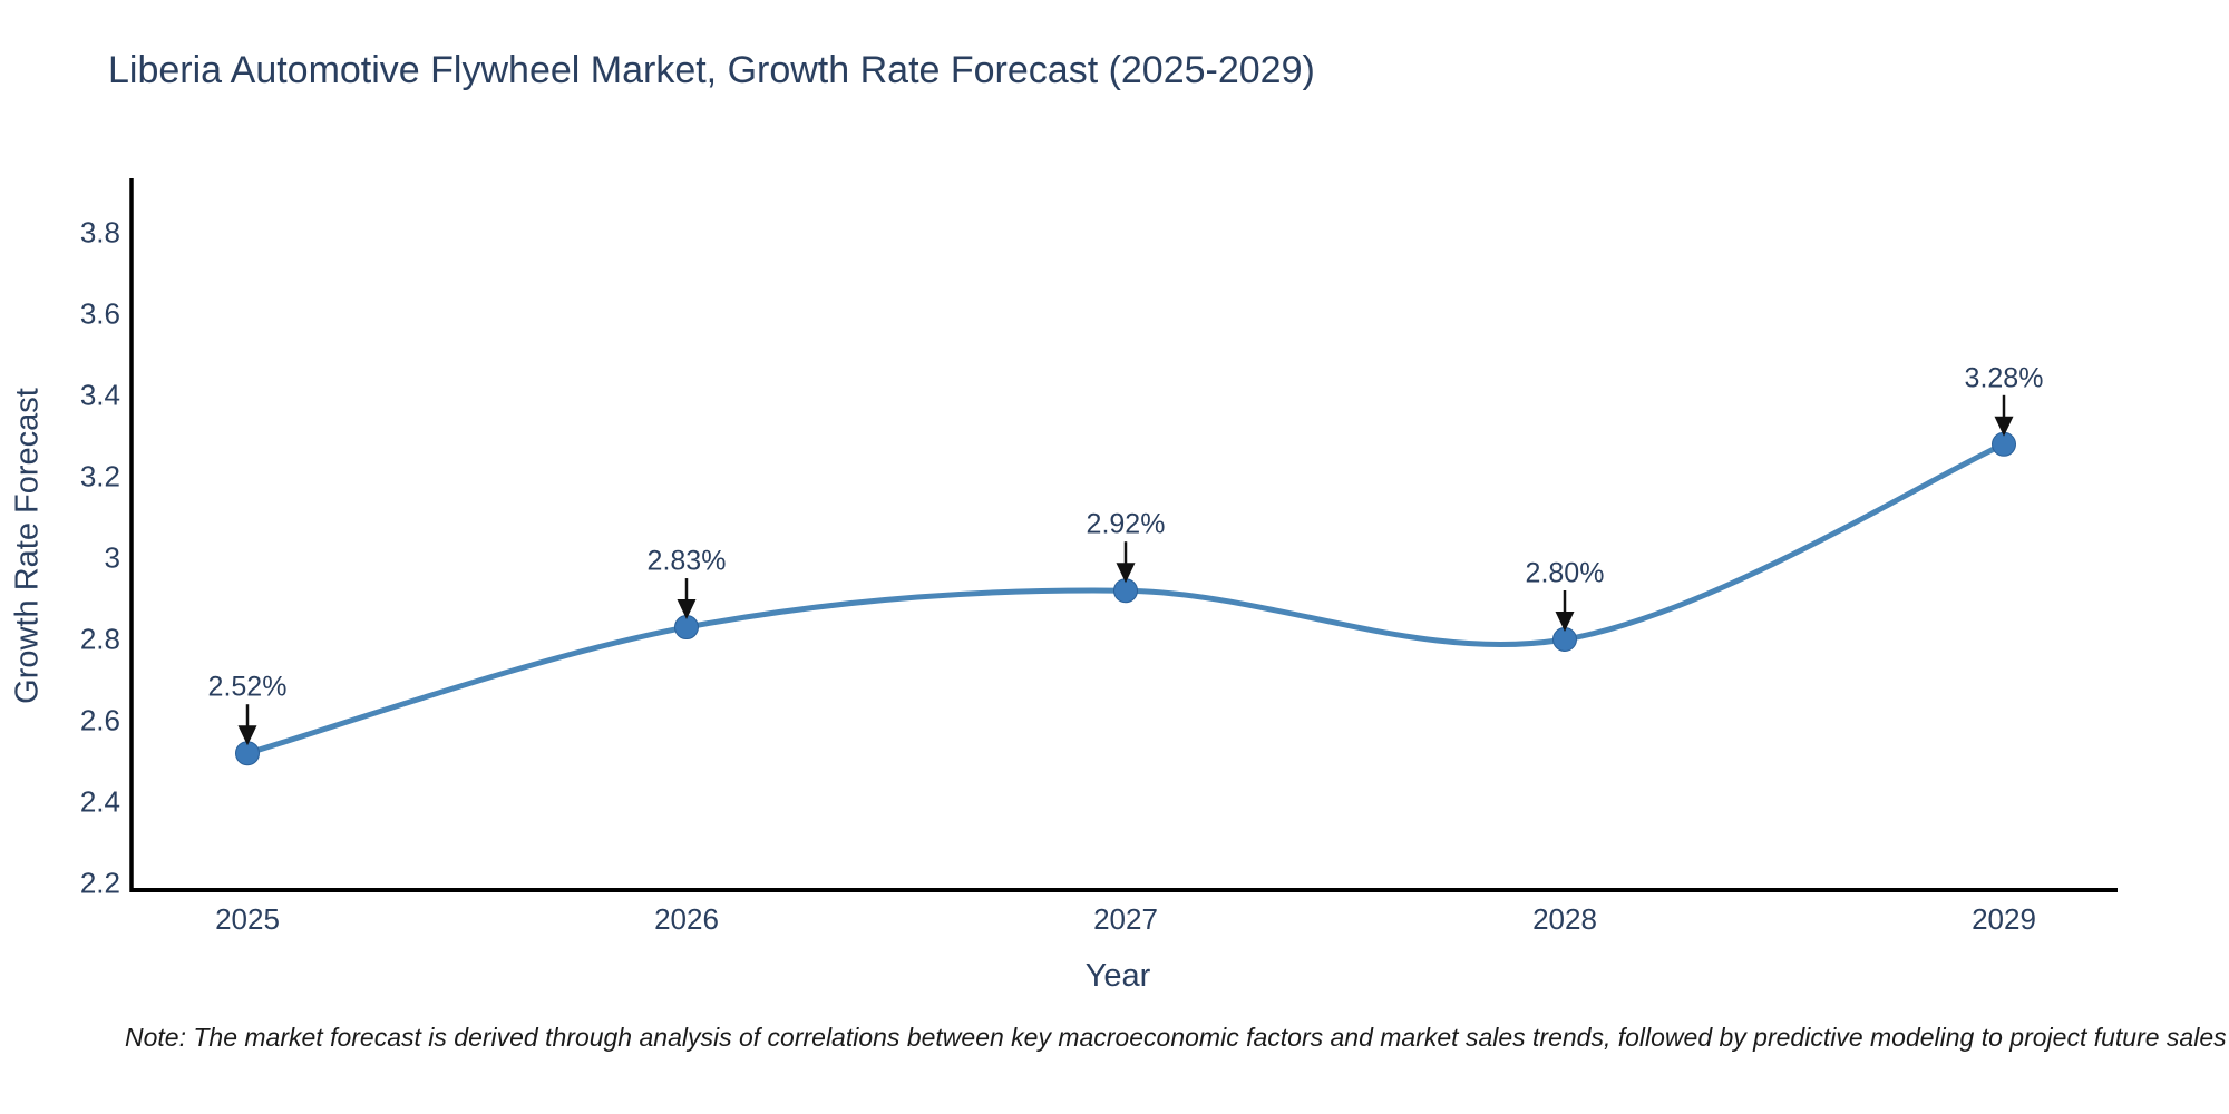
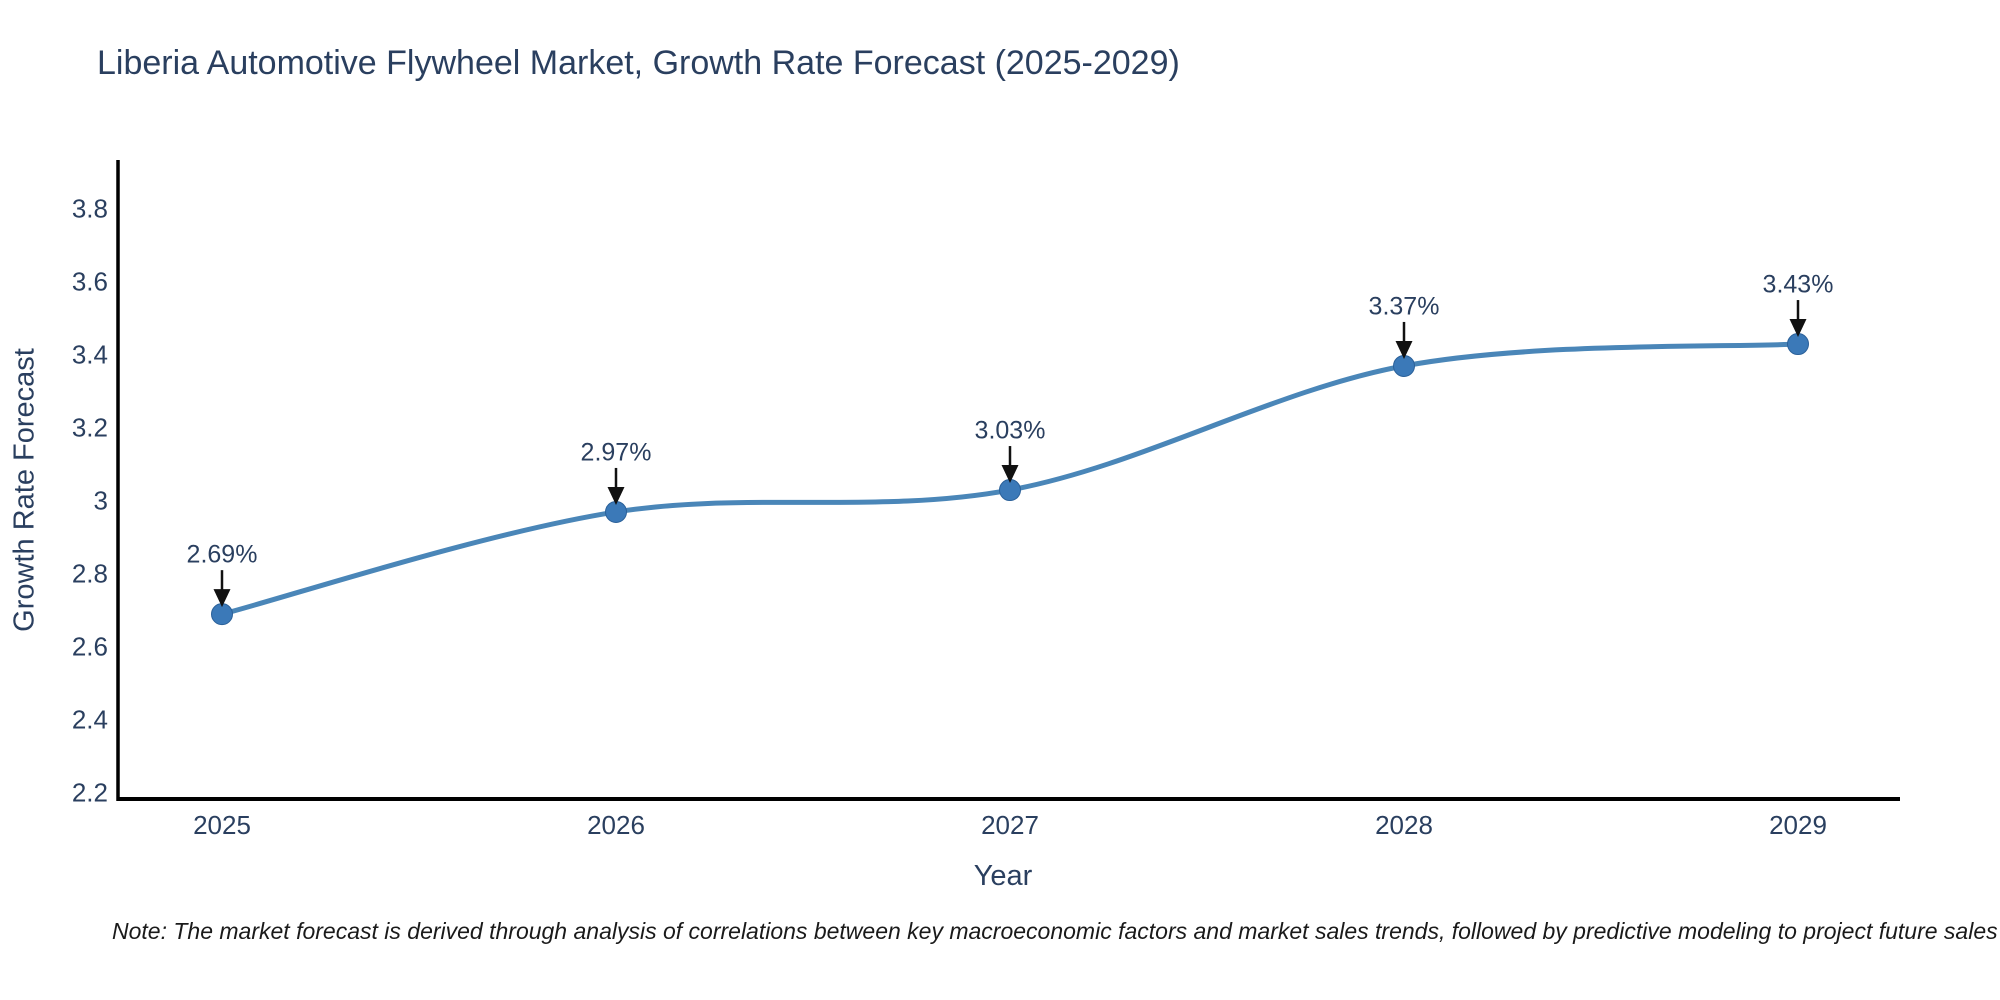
2025: 2.52% -> 2.69%
2026: 2.83% -> 2.97%
2027: 2.92% -> 3.03%
2028: 2.80% -> 3.37%
2029: 3.28% -> 3.43%
